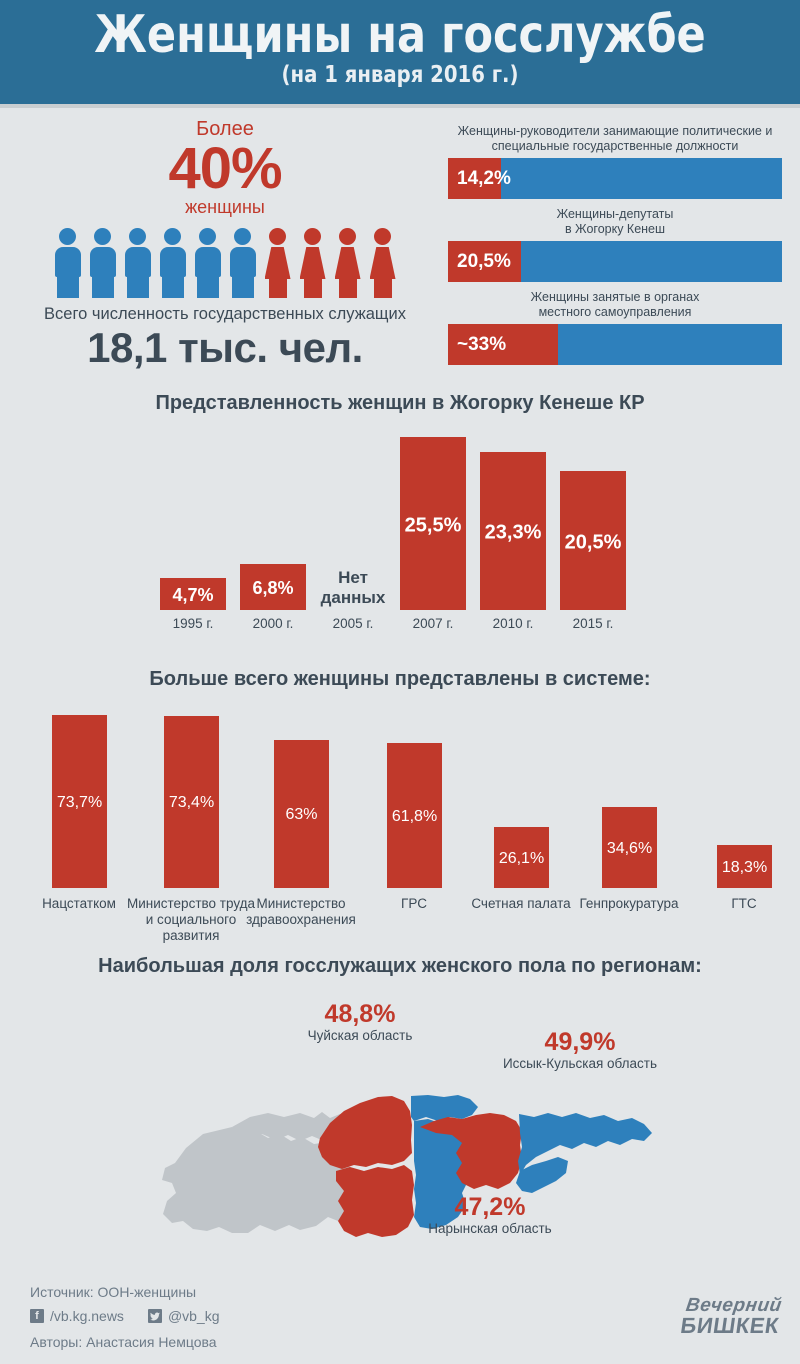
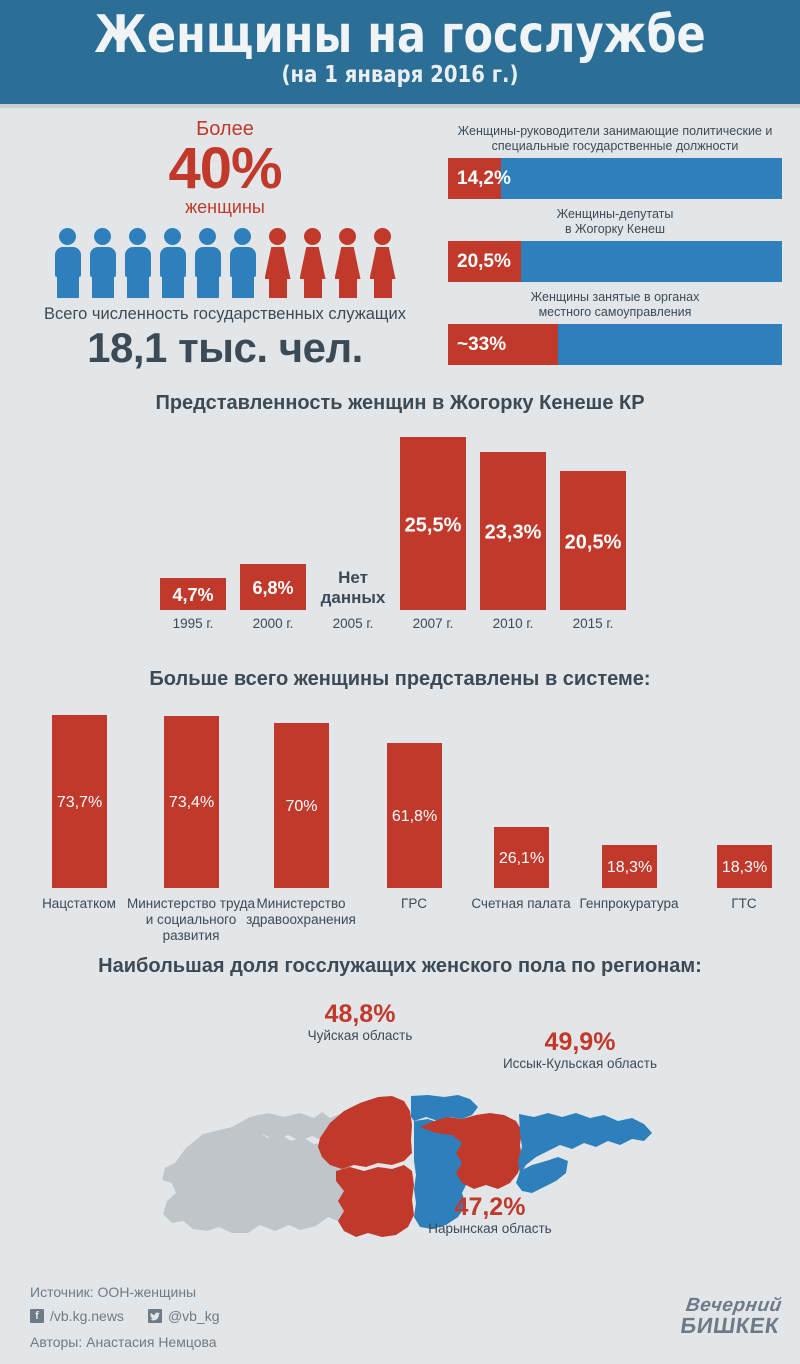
Больше всего женщины представлены в системе:/Министерство здравоохранения: 63% -> 70%
Больше всего женщины представлены в системе:/Генпрокуратура: 34,6% -> 18,3%
